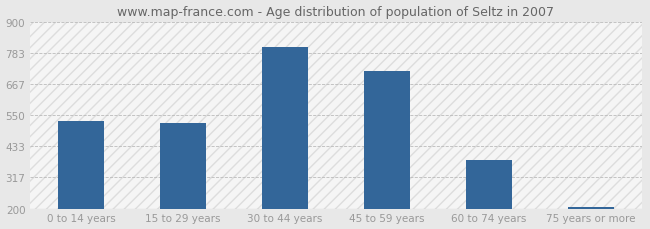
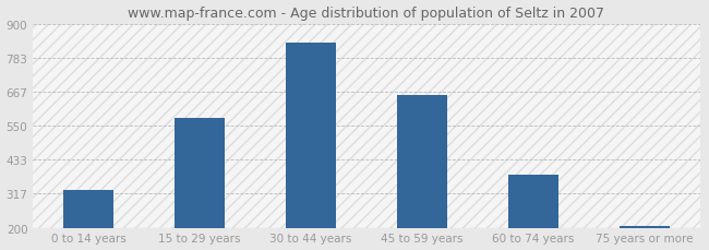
0 to 14 years: 527 -> 330
15 to 29 years: 521 -> 575
30 to 44 years: 805 -> 835
45 to 59 years: 713 -> 655
